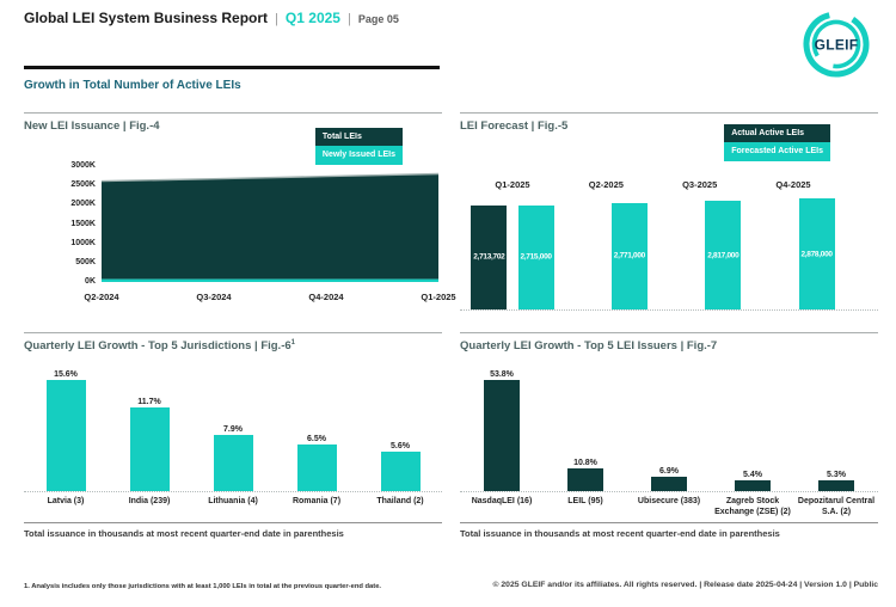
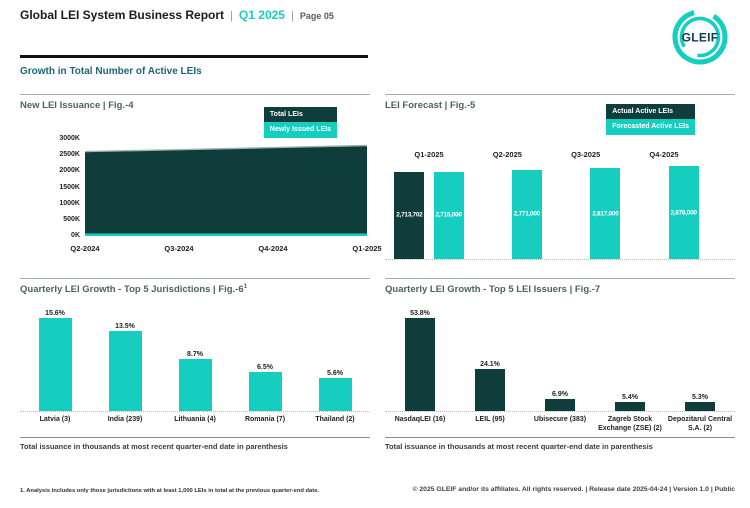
Quarterly LEI Growth - Top 5 Jurisdictions | Fig.-6/India (239): 11.7% -> 13.5%
Quarterly LEI Growth - Top 5 Jurisdictions | Fig.-6/Lithuania (4): 7.9% -> 8.7%
Quarterly LEI Growth - Top 5 LEI Issuers | Fig.-7/LEIL (95): 10.8% -> 24.1%
